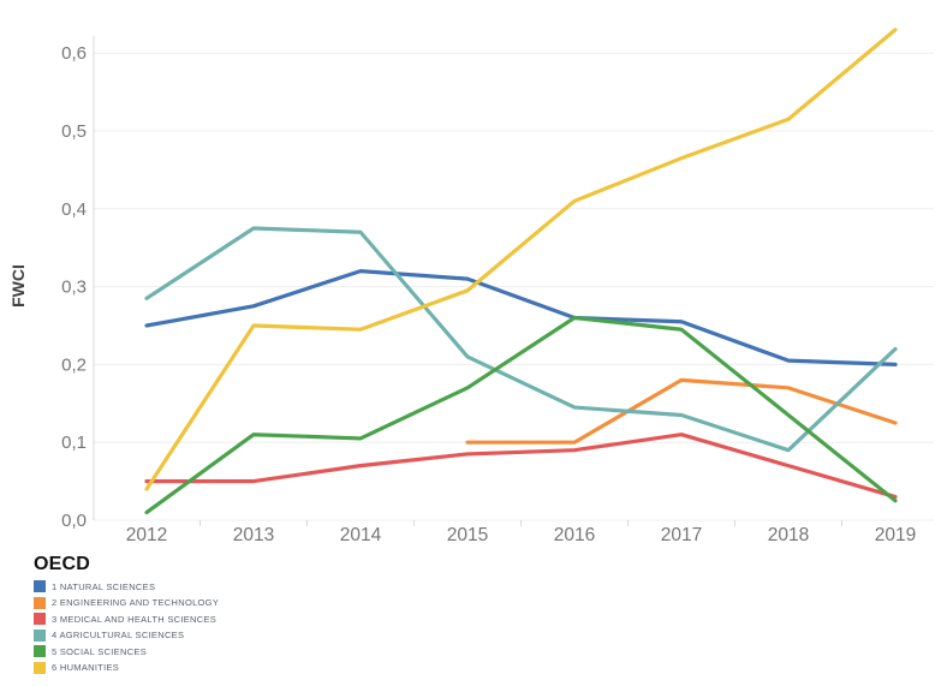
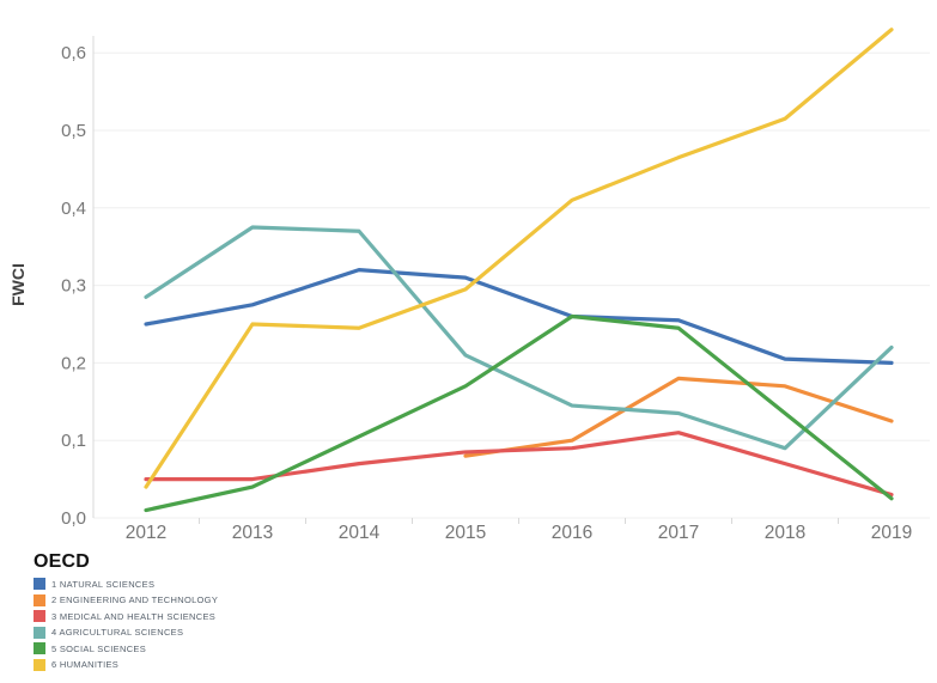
5 SOCIAL SCIENCES/2013: 0,11 -> 0,04
2 ENGINEERING AND TECHNOLOGY/2015: 0,10 -> 0,08
